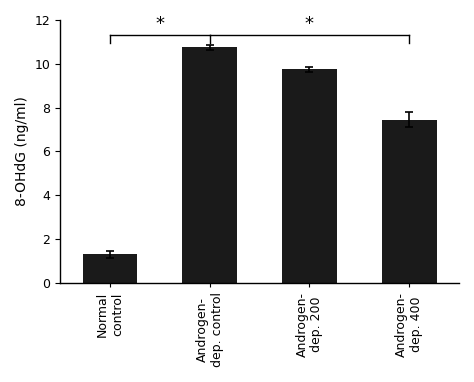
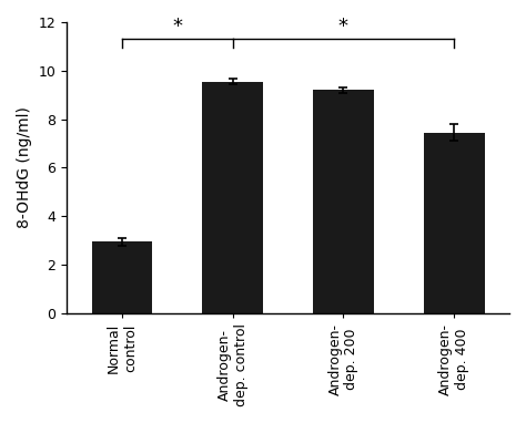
Normal control: 1.30 -> 2.95
Androgen- dep. control: 10.75 -> 9.55
Androgen- dep. 200: 9.75 -> 9.20
